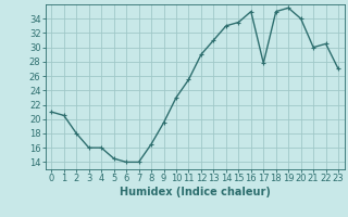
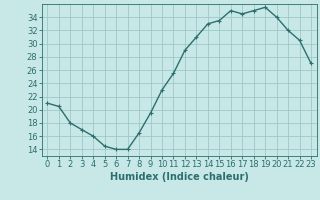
3: 16.0 -> 17.0
17: 27.8 -> 34.5
21: 30.0 -> 32.0
